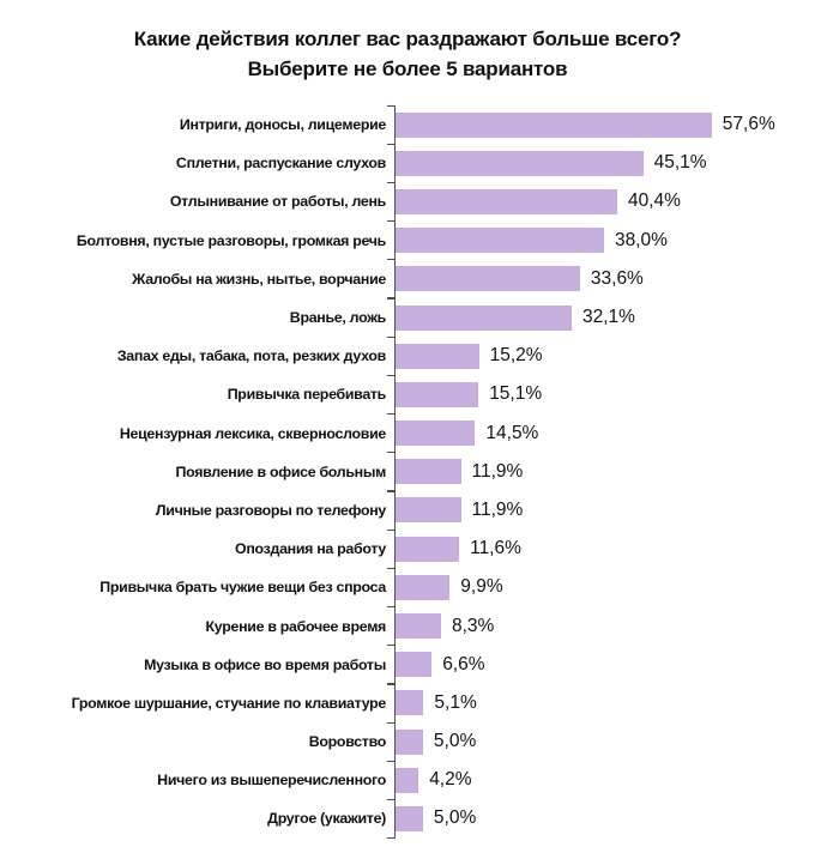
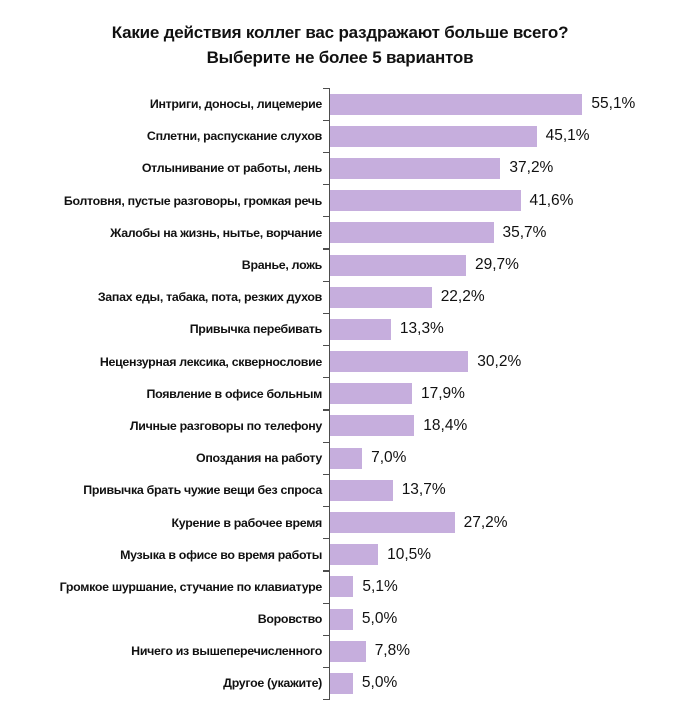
Интриги, доносы, лицемерие: 57,6% -> 55,1%
Отлынивание от работы, лень: 40,4% -> 37,2%
Болтовня, пустые разговоры, громкая речь: 38,0% -> 41,6%
Жалобы на жизнь, нытье, ворчание: 33,6% -> 35,7%
Вранье, ложь: 32,1% -> 29,7%
Запах еды, табака, пота, резких духов: 15,2% -> 22,2%
Привычка перебивать: 15,1% -> 13,3%
Нецензурная лексика, сквернословие: 14,5% -> 30,2%
Появление в офисе больным: 11,9% -> 17,9%
Личные разговоры по телефону: 11,9% -> 18,4%
Опоздания на работу: 11,6% -> 7,0%
Привычка брать чужие вещи без спроса: 9,9% -> 13,7%
Курение в рабочее время: 8,3% -> 27,2%
Музыка в офисе во время работы: 6,6% -> 10,5%
Ничего из вышеперечисленного: 4,2% -> 7,8%
